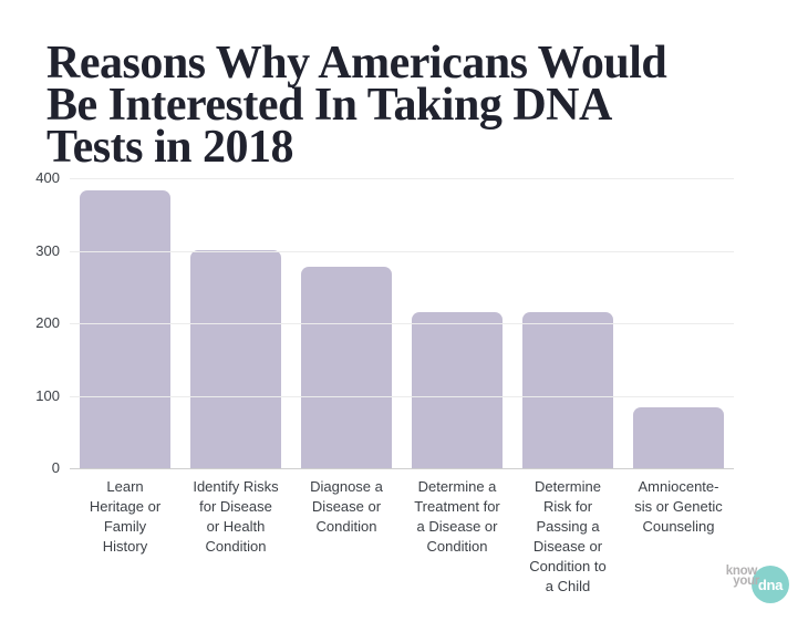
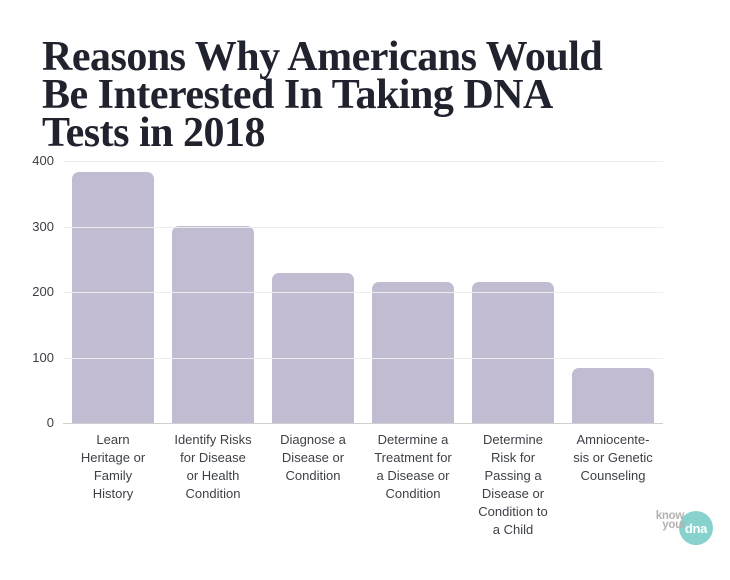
Diagnose a Disease or Condition: 280 -> 230
